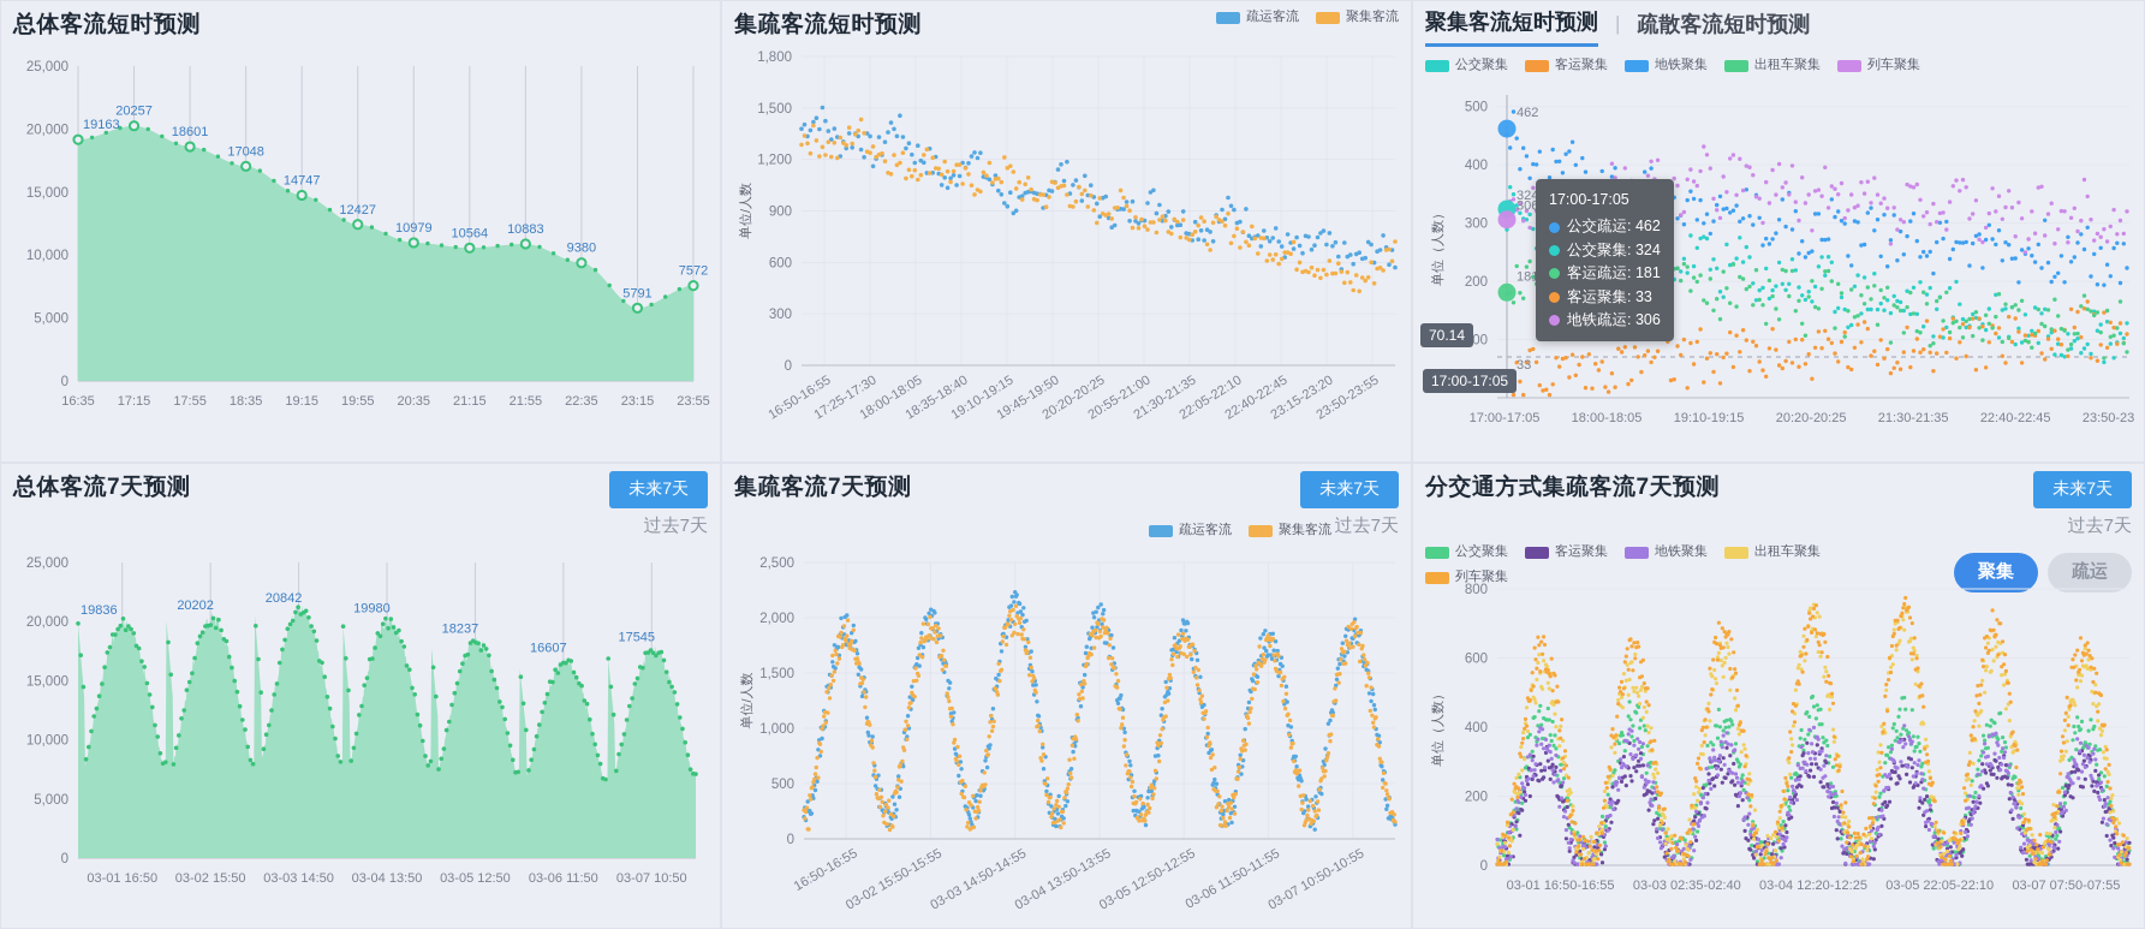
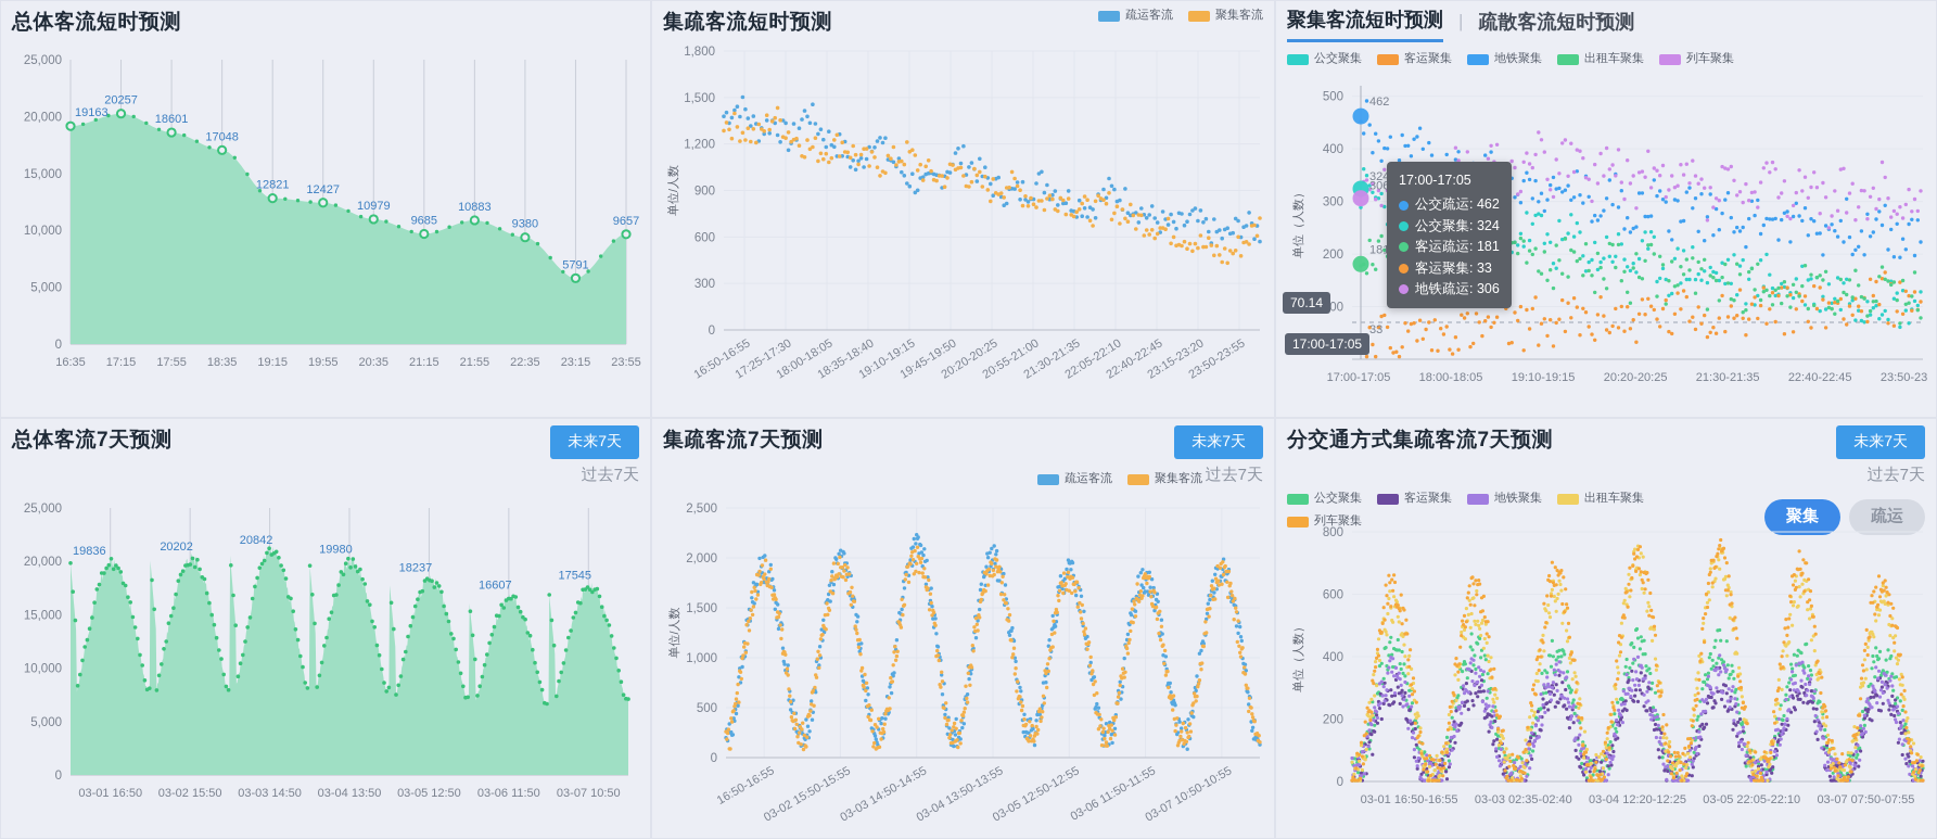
总体客流短时预测/19:15: 14747 -> 12821
总体客流短时预测/21:15: 10564 -> 9685
总体客流短时预测/23:55: 7572 -> 9657
